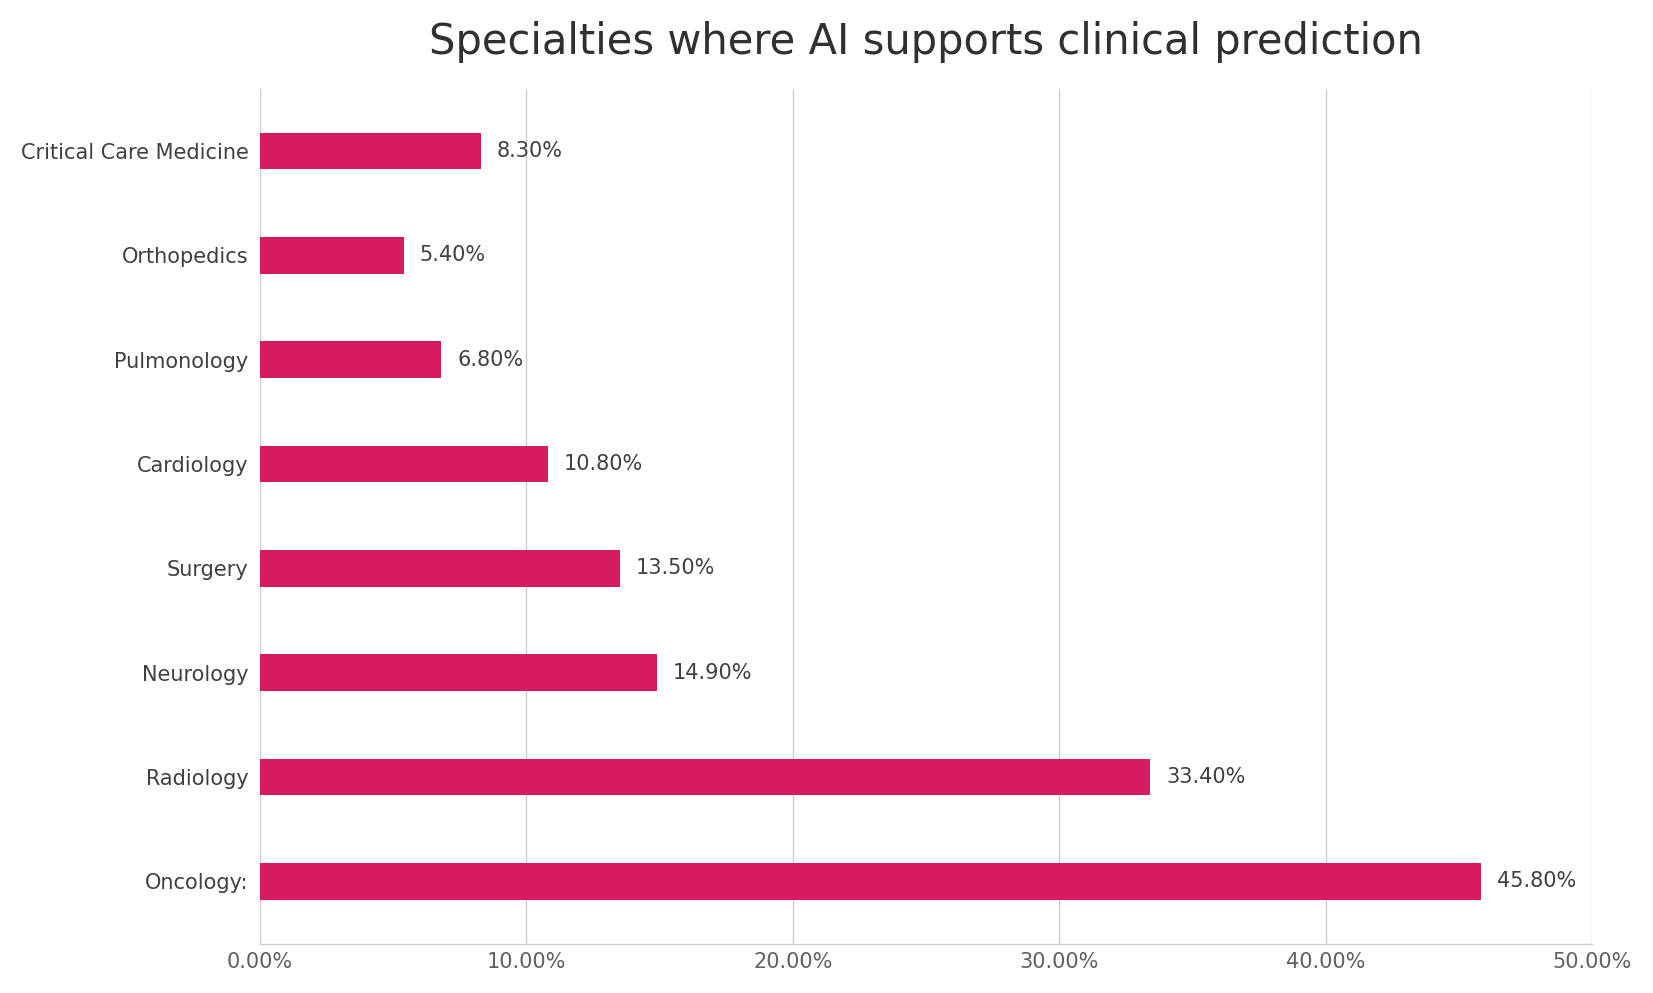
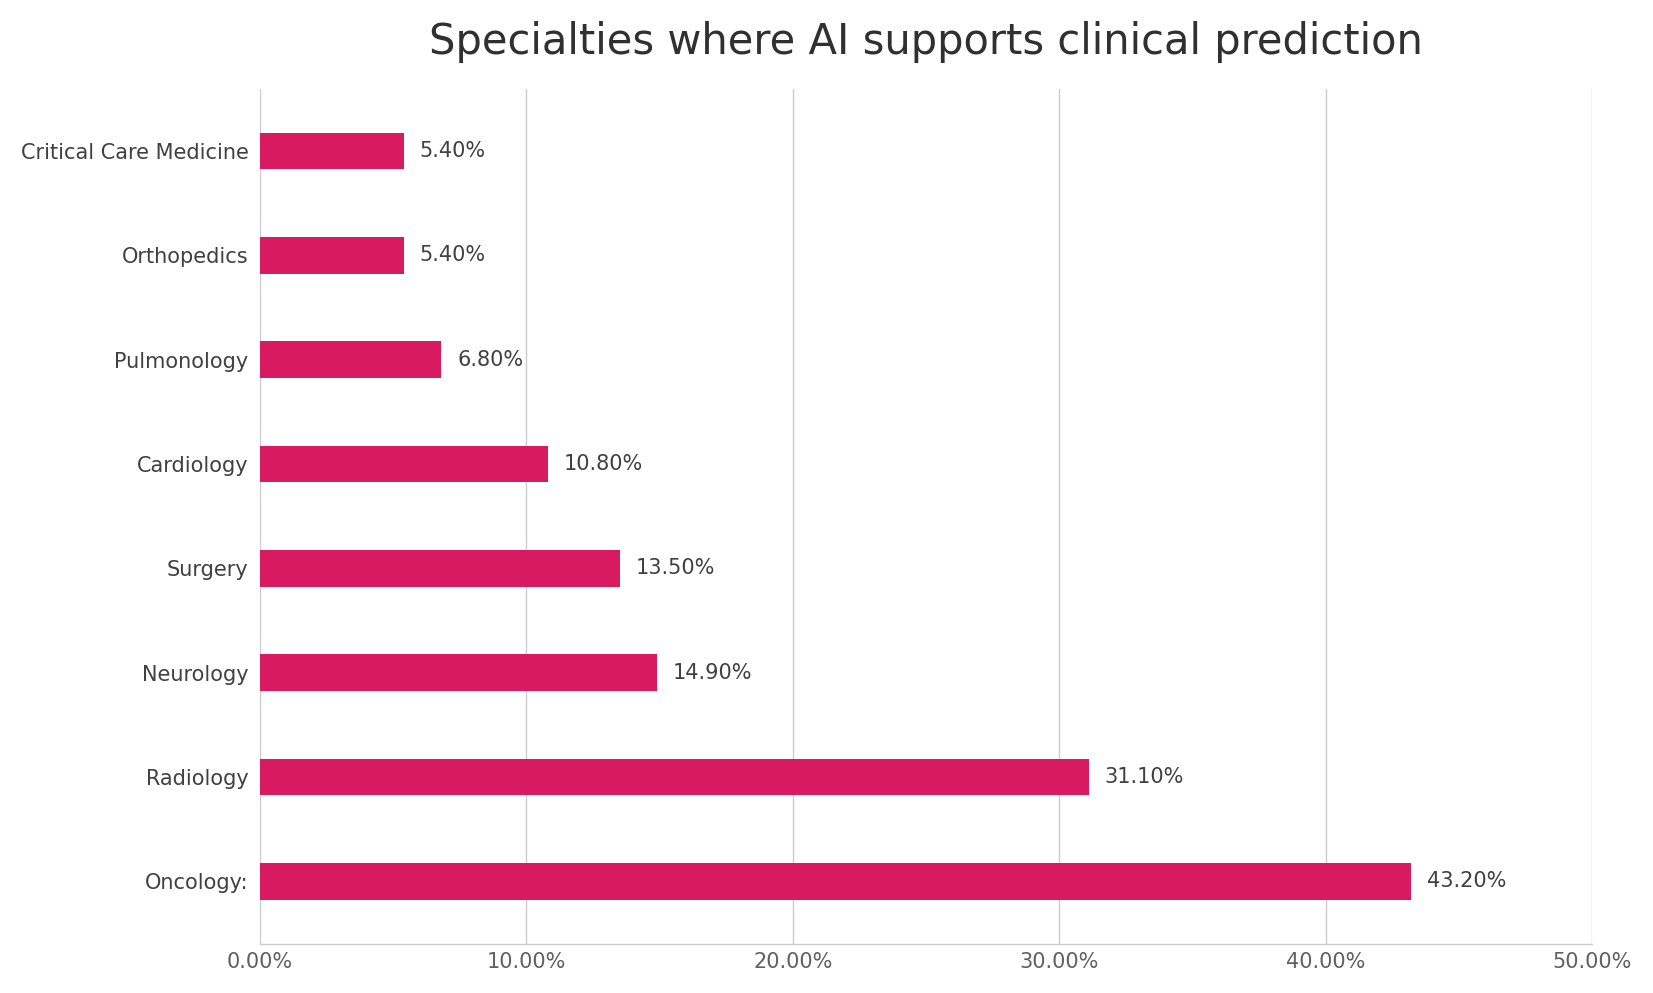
Critical Care Medicine: 8.30% -> 5.40%
Radiology: 33.40% -> 31.10%
Oncology:: 45.80% -> 43.20%
